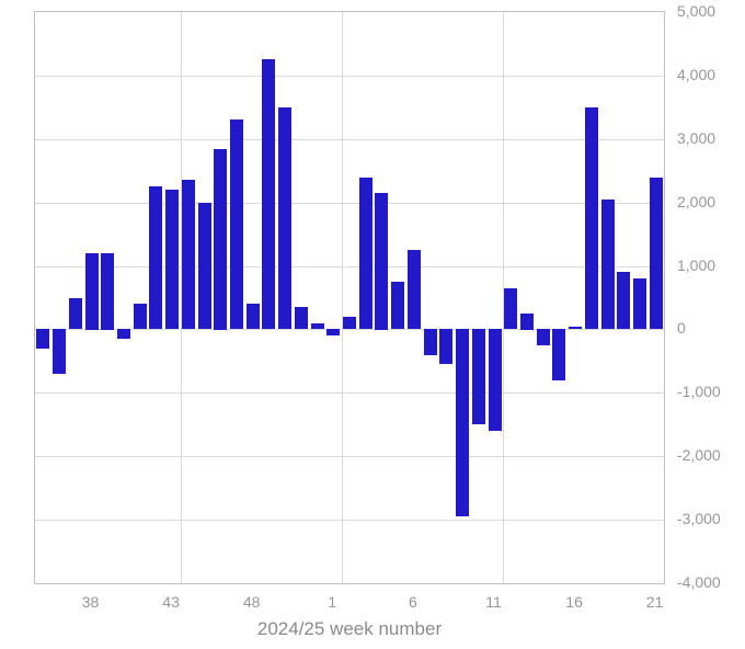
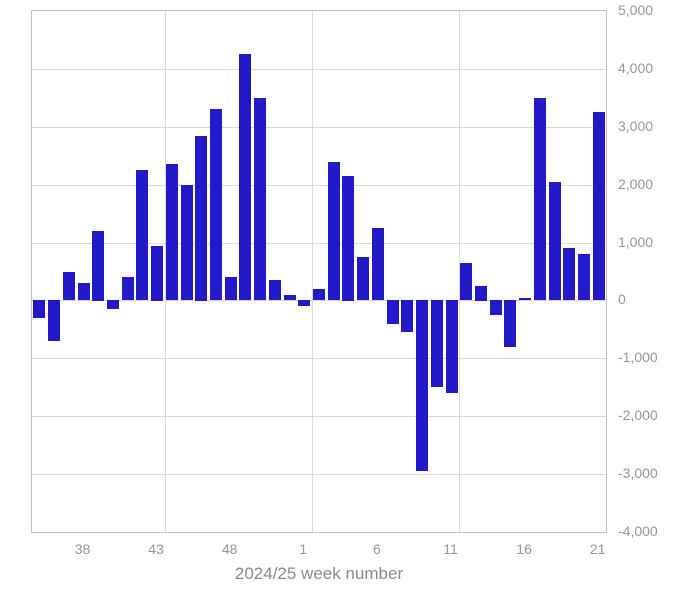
38: 1200 -> 300
43: 2200 -> 1000
21: 2400 -> 3200
